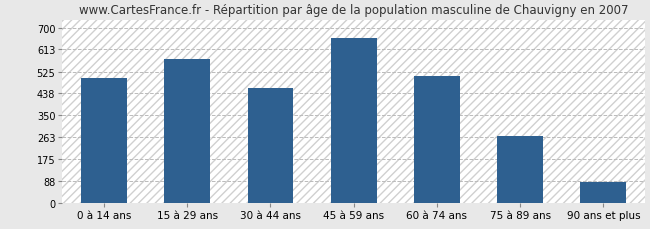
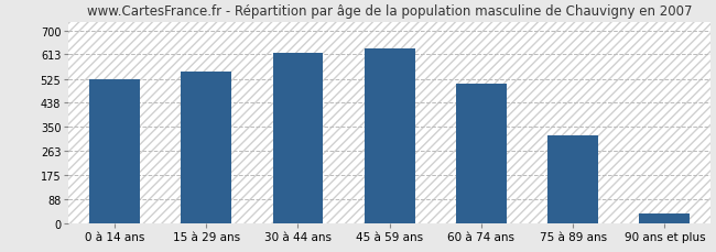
0 à 14 ans: 500 -> 525
15 à 29 ans: 575 -> 550
30 à 44 ans: 460 -> 620
45 à 59 ans: 660 -> 636
75 à 89 ans: 270 -> 318
90 ans et plus: 85 -> 38
